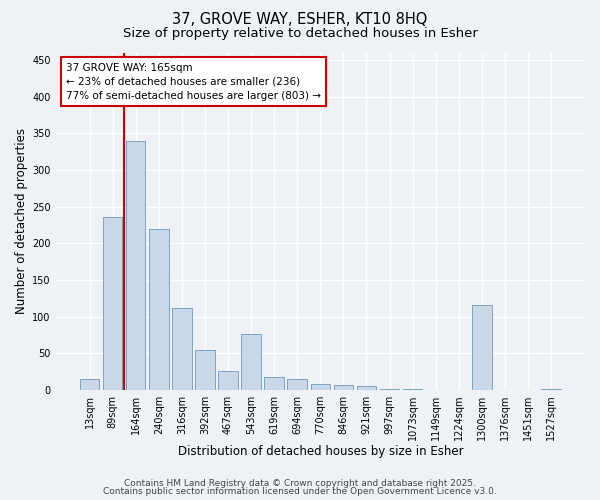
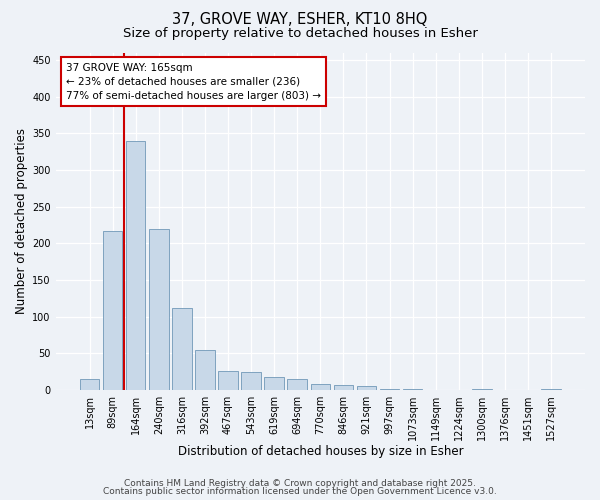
89sqm: 236 -> 216
543sqm: 76 -> 25
1300sqm: 116 -> 1
